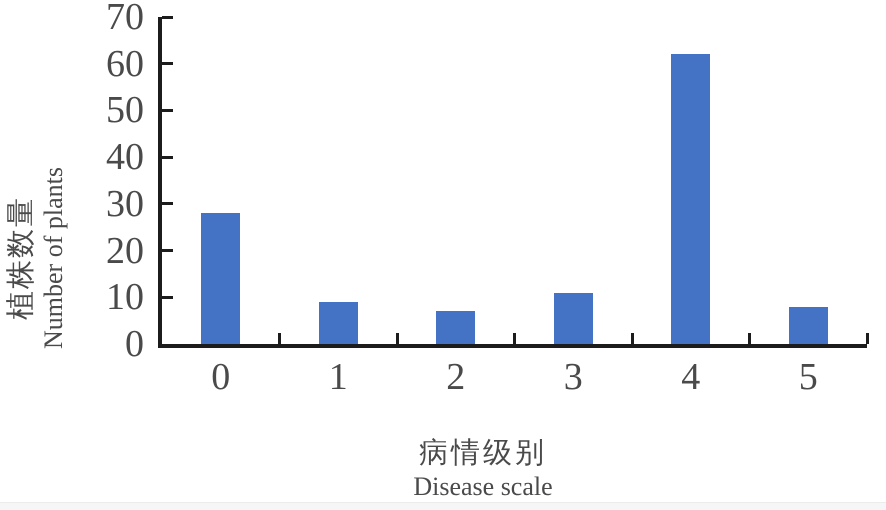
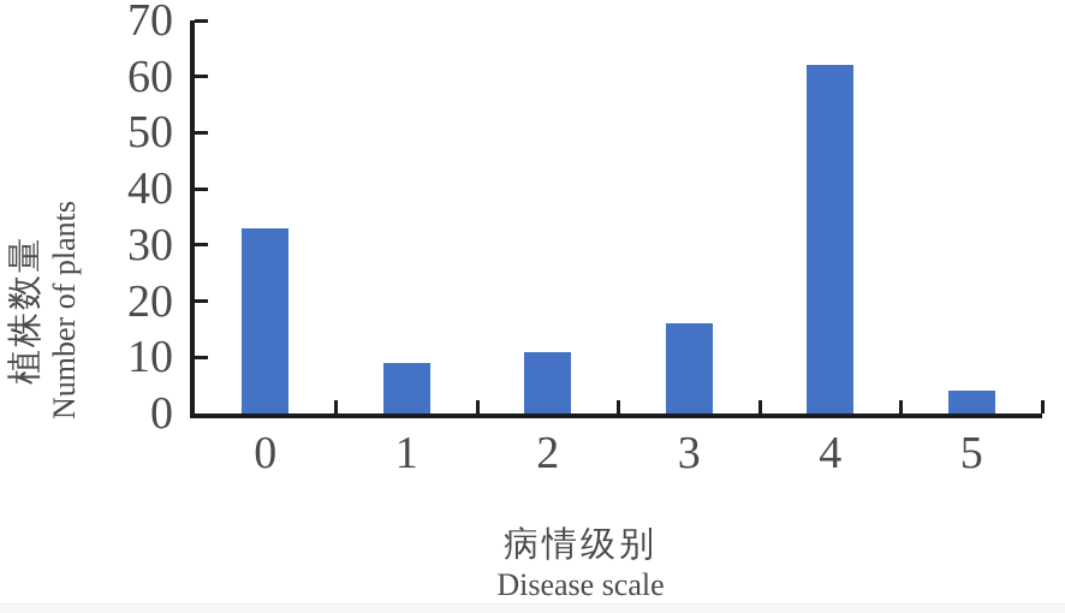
0: 28 -> 33
2: 7 -> 11
3: 11 -> 16
5: 8 -> 4
